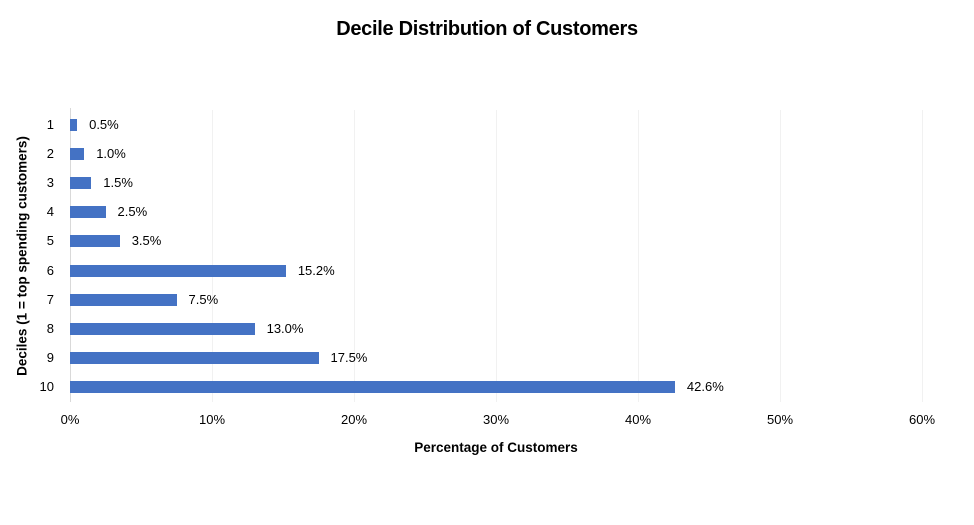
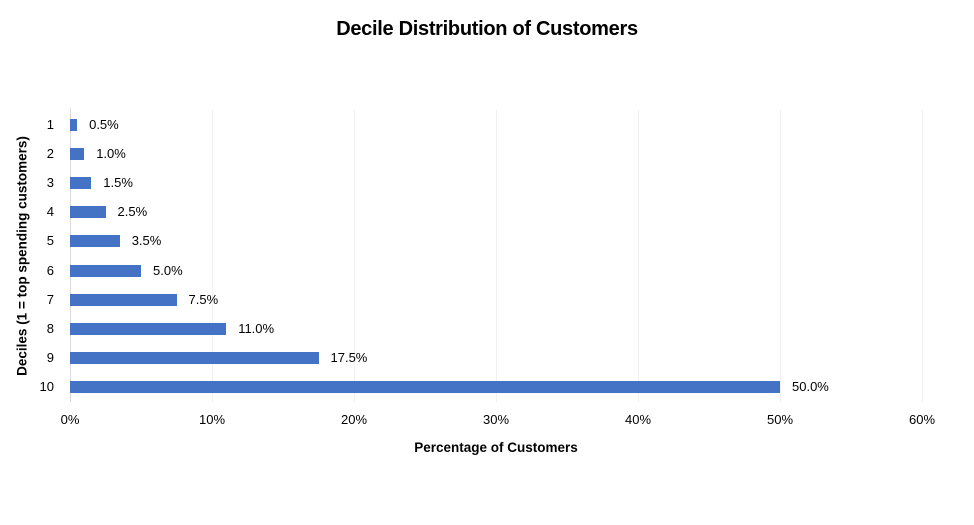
6: 15.2% -> 5.0%
8: 13.0% -> 11.0%
10: 42.6% -> 50.0%
